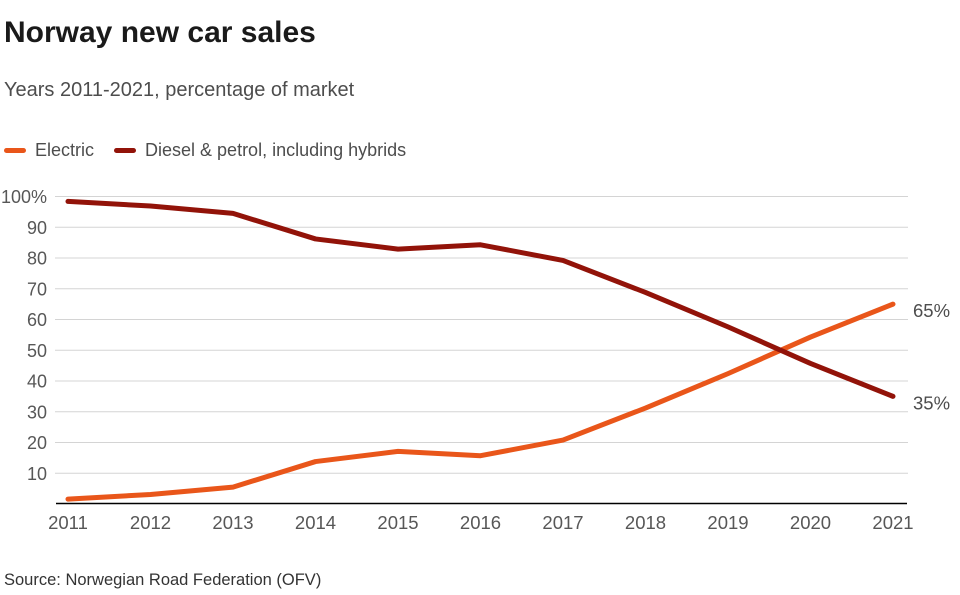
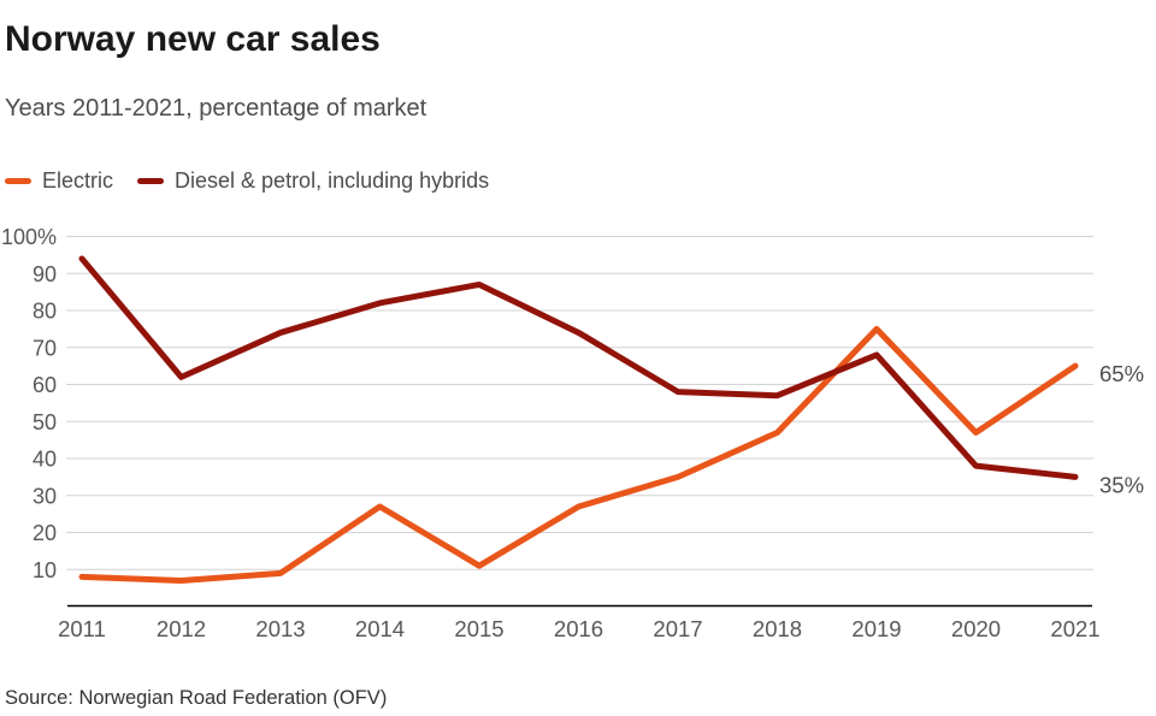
Electric/2011: 2% -> 8%
Diesel & petrol, including hybrids/2011: 98% -> 94%
Electric/2012: 3% -> 7%
Diesel & petrol, including hybrids/2012: 97% -> 62%
Electric/2013: 6% -> 9%
Diesel & petrol, including hybrids/2013: 94% -> 74%
Electric/2014: 14% -> 27%
Diesel & petrol, including hybrids/2014: 86% -> 82%
Electric/2015: 17% -> 11%
Diesel & petrol, including hybrids/2015: 83% -> 87%
Electric/2016: 16% -> 27%
Diesel & petrol, including hybrids/2016: 84% -> 74%
Electric/2017: 21% -> 35%
Diesel & petrol, including hybrids/2017: 79% -> 58%
Electric/2018: 31% -> 47%
Diesel & petrol, including hybrids/2018: 69% -> 57%
Electric/2019: 42% -> 75%
Diesel & petrol, including hybrids/2019: 58% -> 68%
Electric/2020: 54% -> 47%
Diesel & petrol, including hybrids/2020: 46% -> 38%
